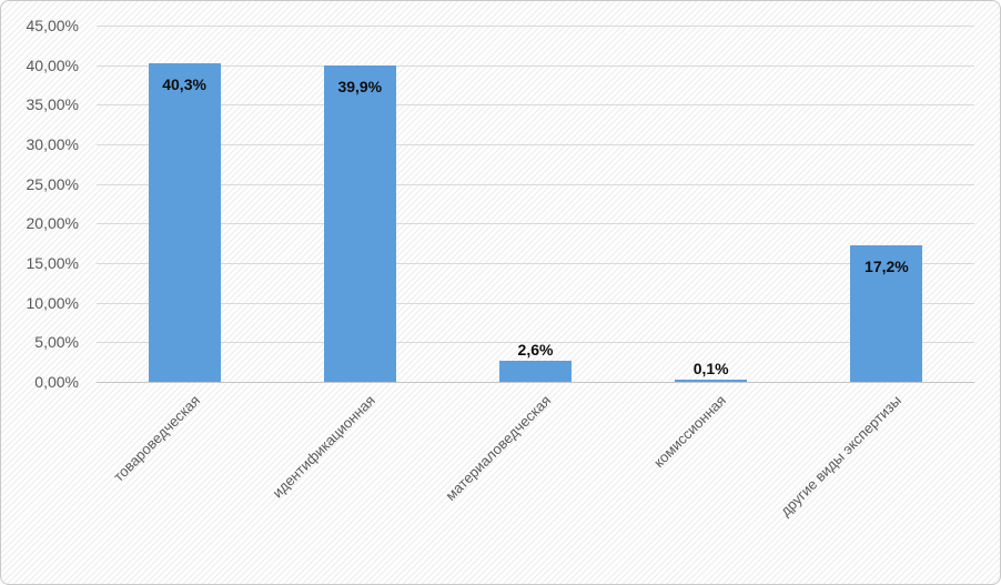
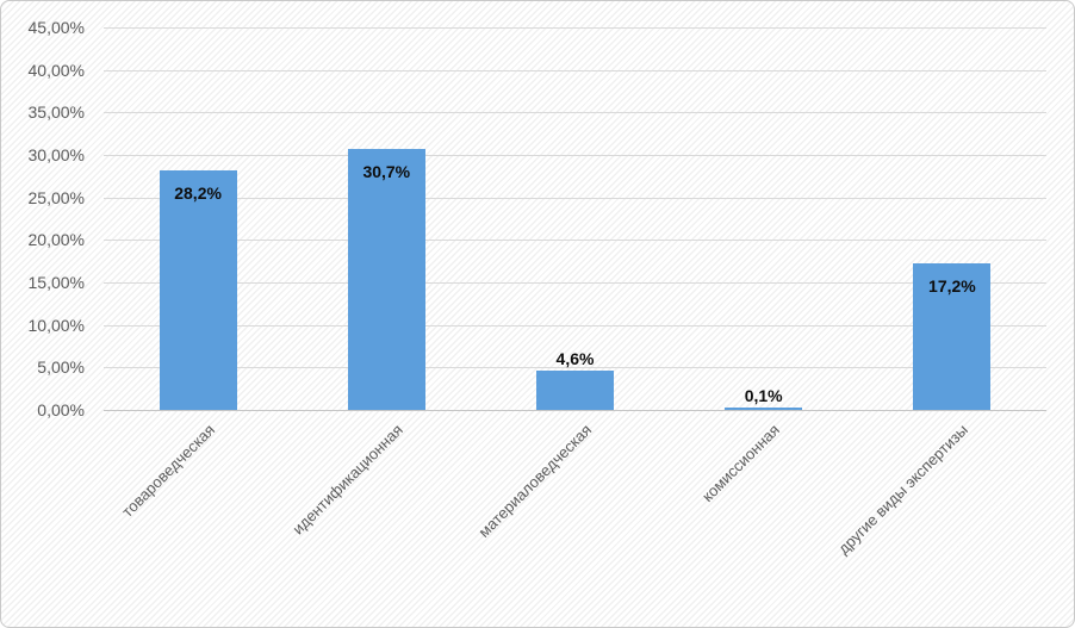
товароведческая: 40,3% -> 28,2%
идентификационная: 39,9% -> 30,7%
материаловедческая: 2,6% -> 4,6%
